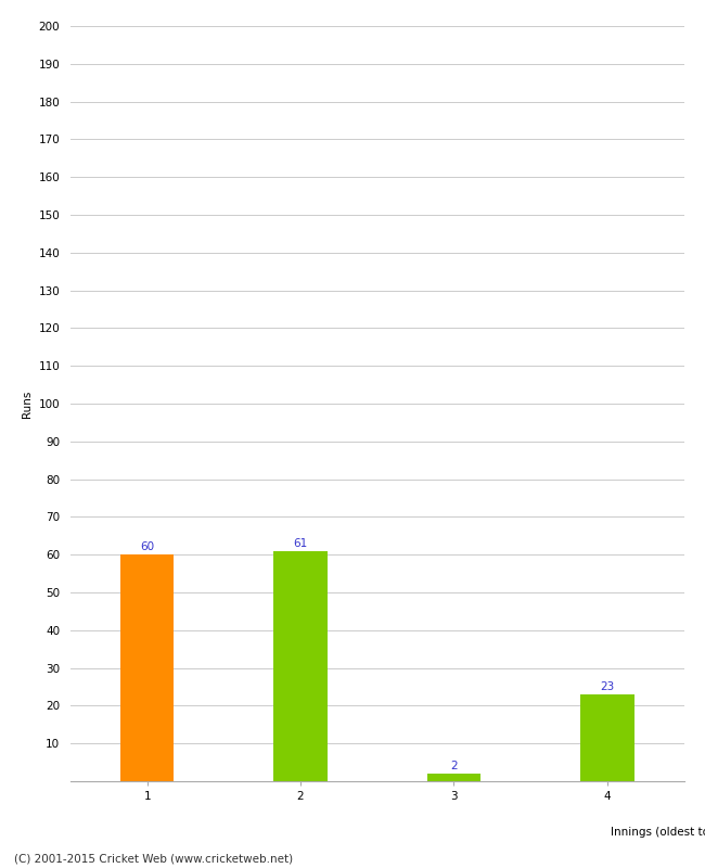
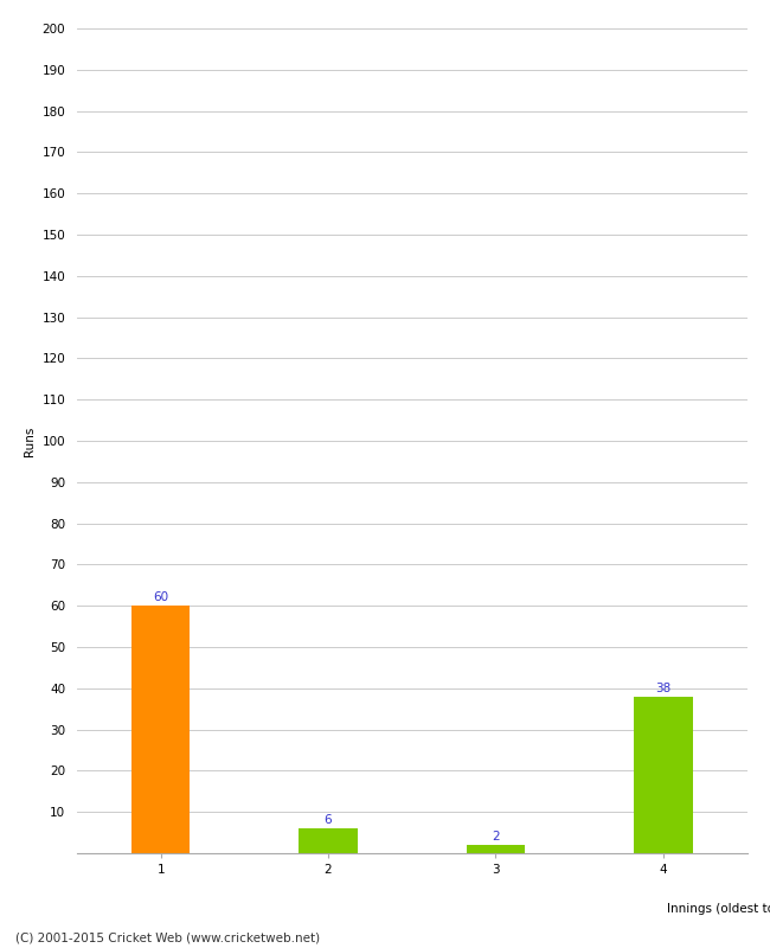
2: 61 -> 6
4: 23 -> 38
